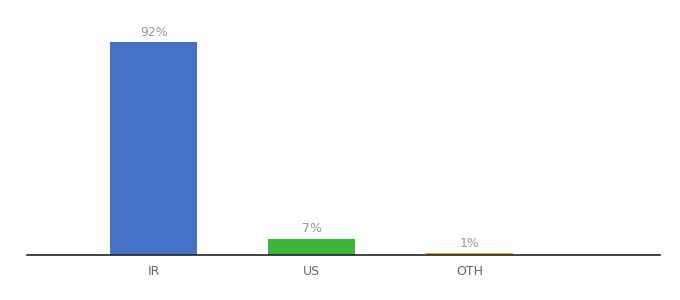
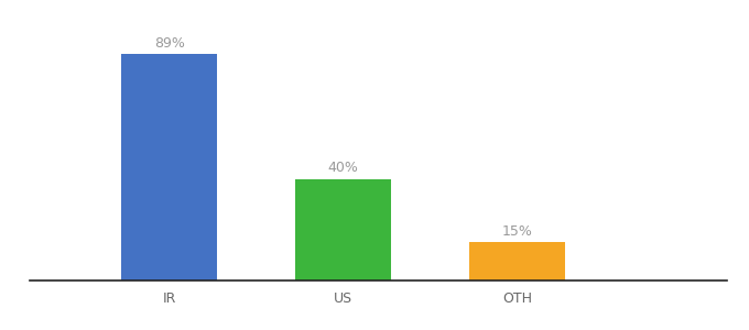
IR: 92% -> 89%
US: 7% -> 40%
OTH: 1% -> 15%
